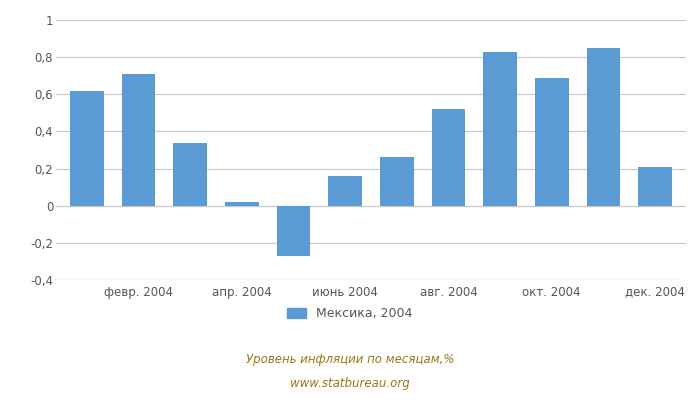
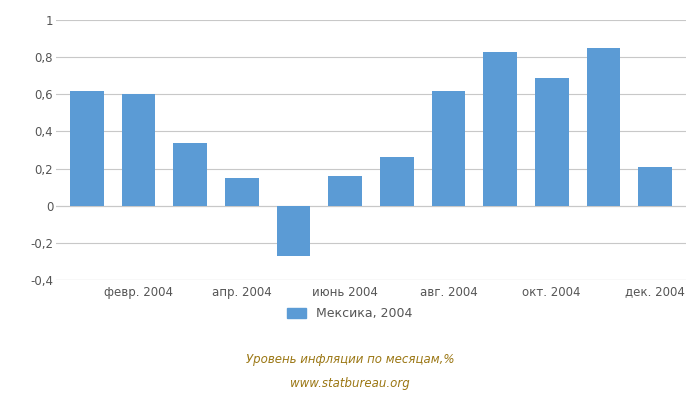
февр. 2004: 0,71 -> 0,60
апр. 2004: 0,02 -> 0,15
авг. 2004: 0,52 -> 0,62
